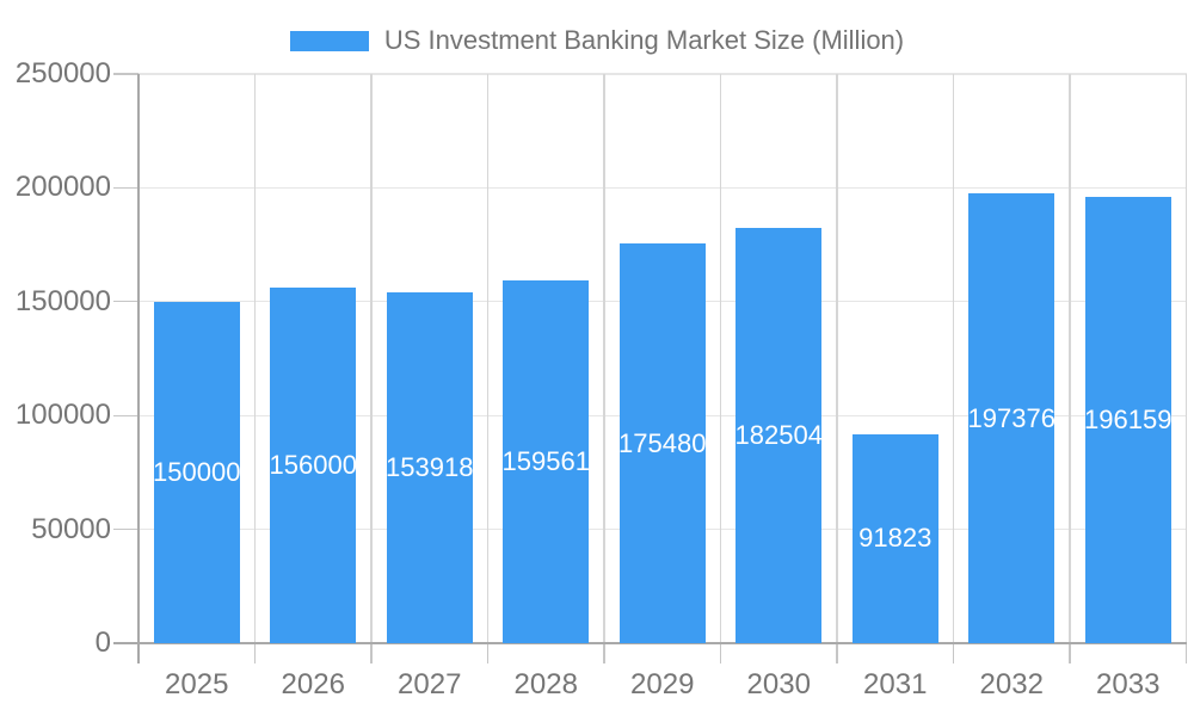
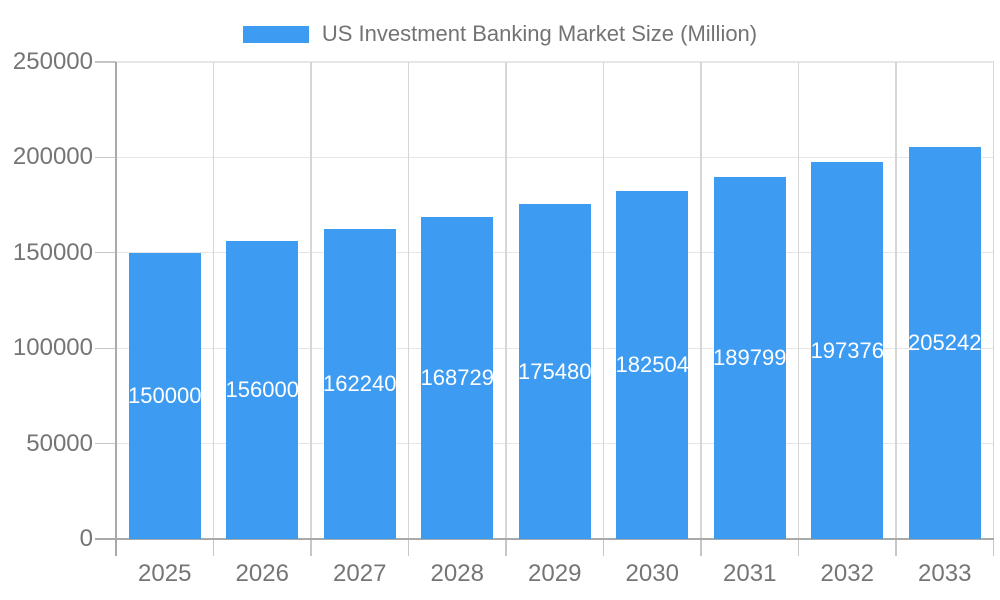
2027: 153918 -> 162240
2028: 159561 -> 168729
2031: 91823 -> 189799
2033: 196159 -> 205242
